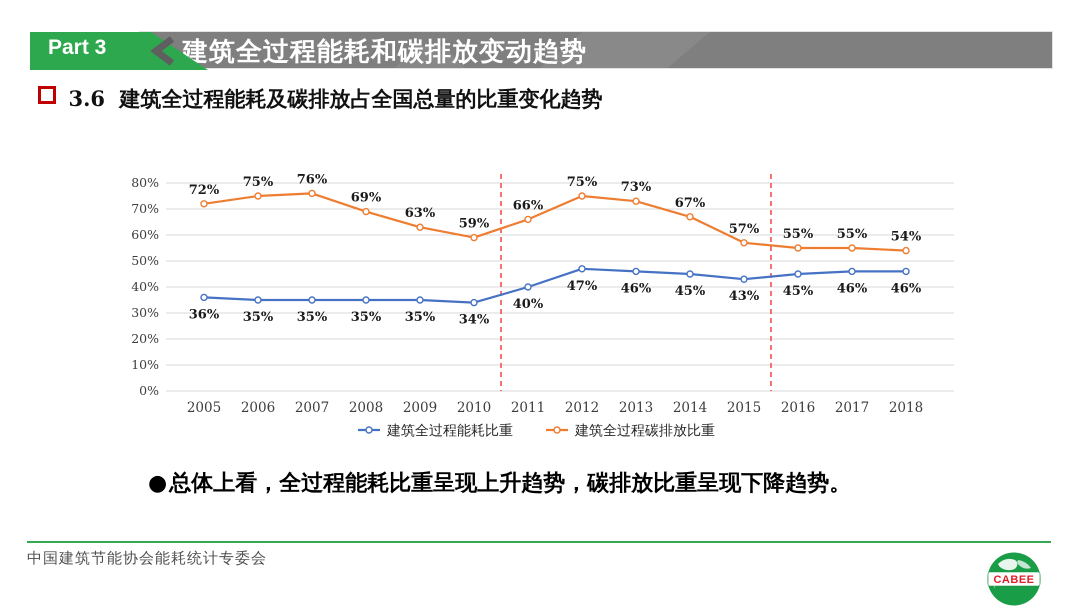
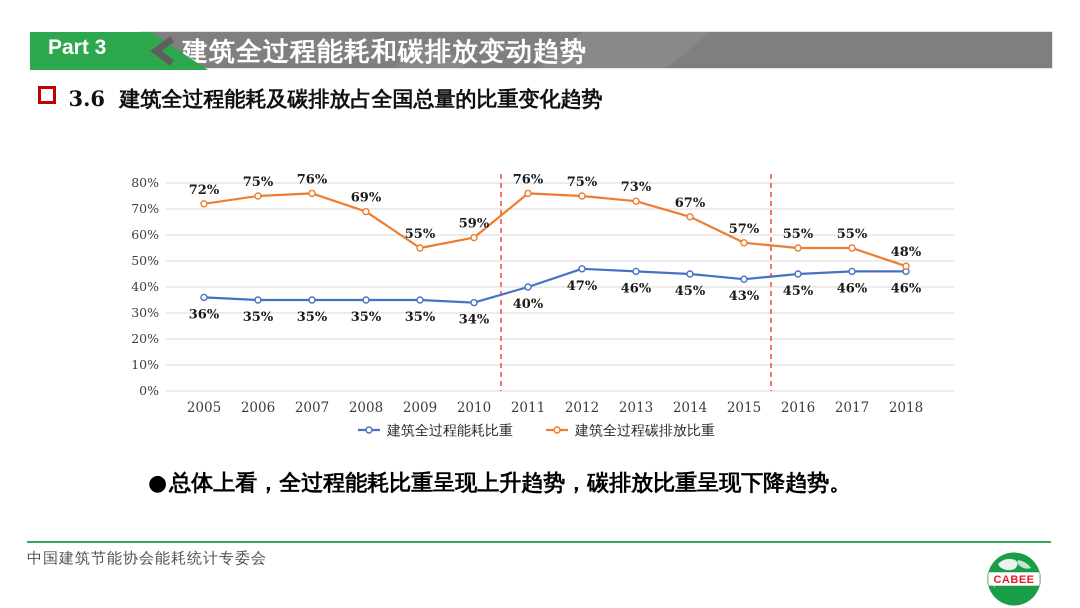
建筑全过程碳排放比重/2009: 63% -> 55%
建筑全过程碳排放比重/2011: 66% -> 76%
建筑全过程碳排放比重/2018: 54% -> 48%
